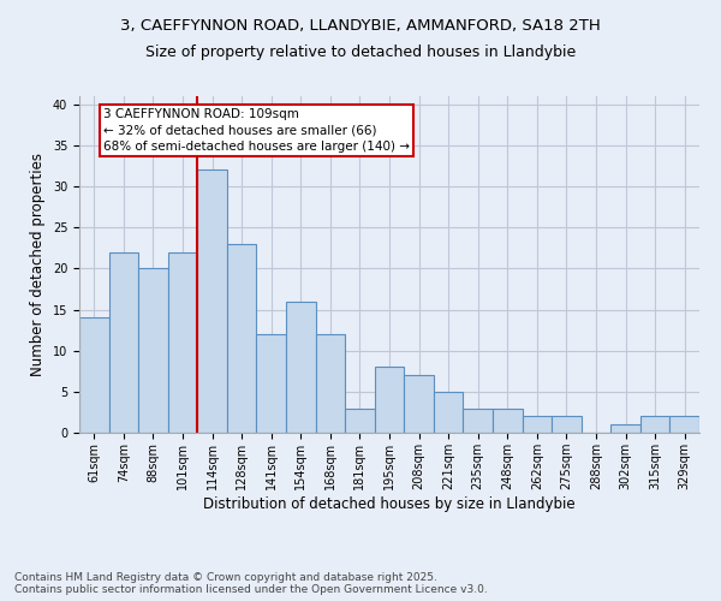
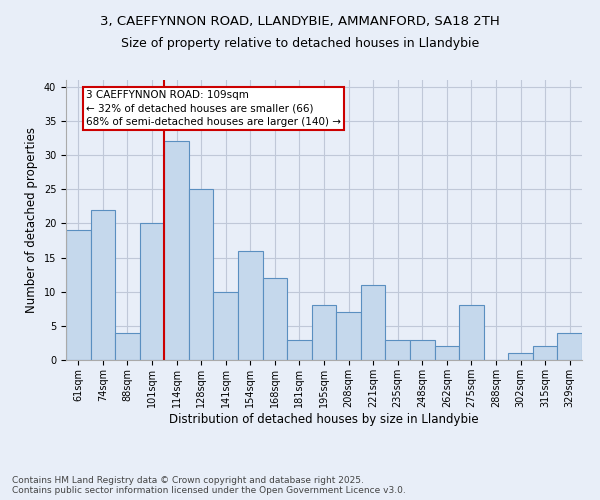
61sqm: 14 -> 19
88sqm: 20 -> 4
101sqm: 22 -> 20
128sqm: 23 -> 25
141sqm: 12 -> 10
221sqm: 5 -> 11
275sqm: 2 -> 8
329sqm: 2 -> 4
